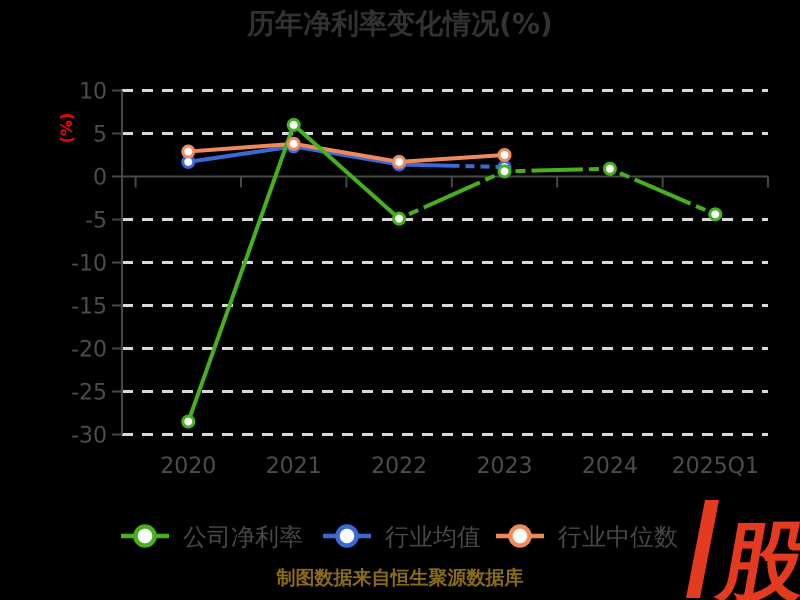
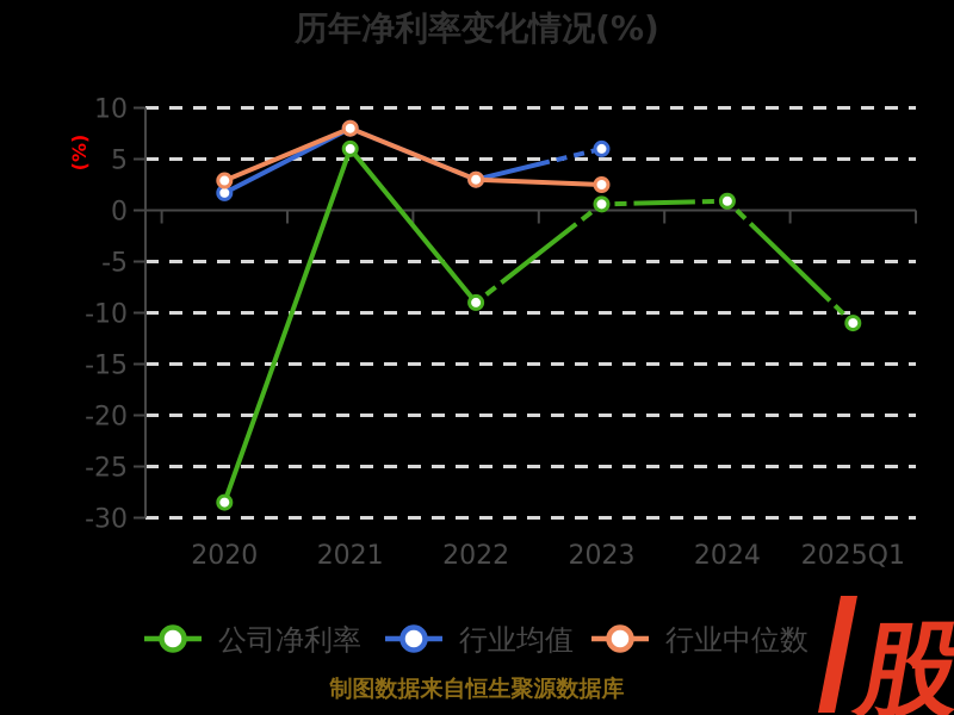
行业均值/2021: 4 -> 8
行业中位数/2021: 4 -> 8
公司净利率/2022: -5 -> -9
行业均值/2022: 1 -> 3
行业中位数/2022: 2 -> 3
行业均值/2023: 1 -> 6
公司净利率/2025Q1: -4 -> -11
